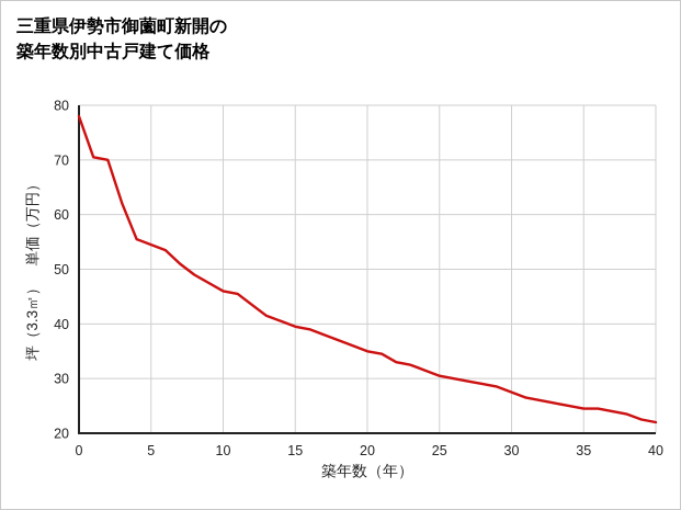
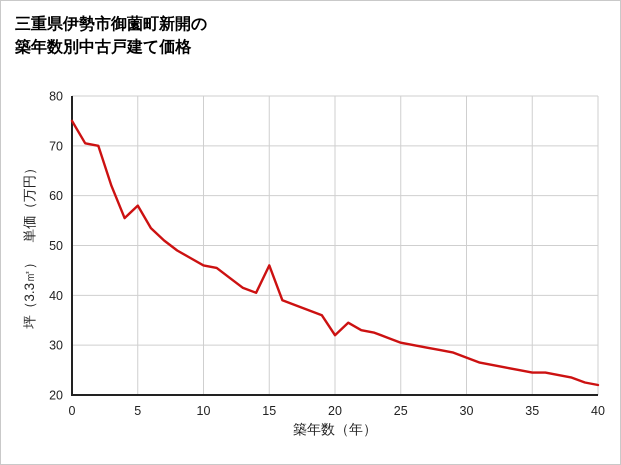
0: 78 -> 75
5: 54 -> 58
15: 40 -> 46
20: 35 -> 32
